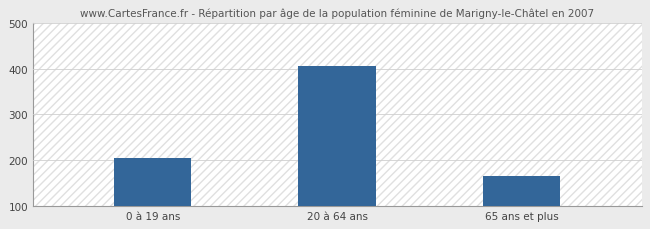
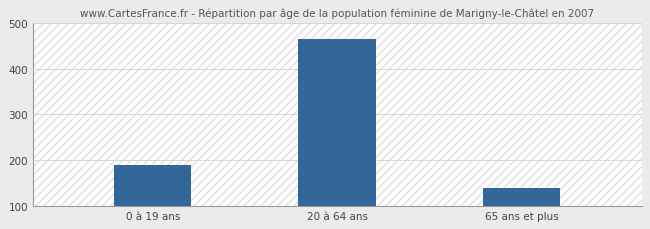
0 à 19 ans: 205 -> 190
20 à 64 ans: 405 -> 465
65 ans et plus: 165 -> 140
